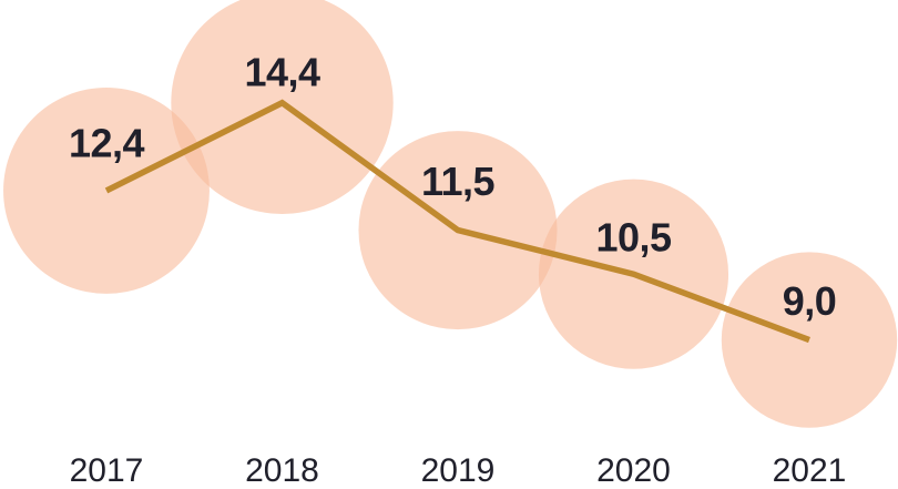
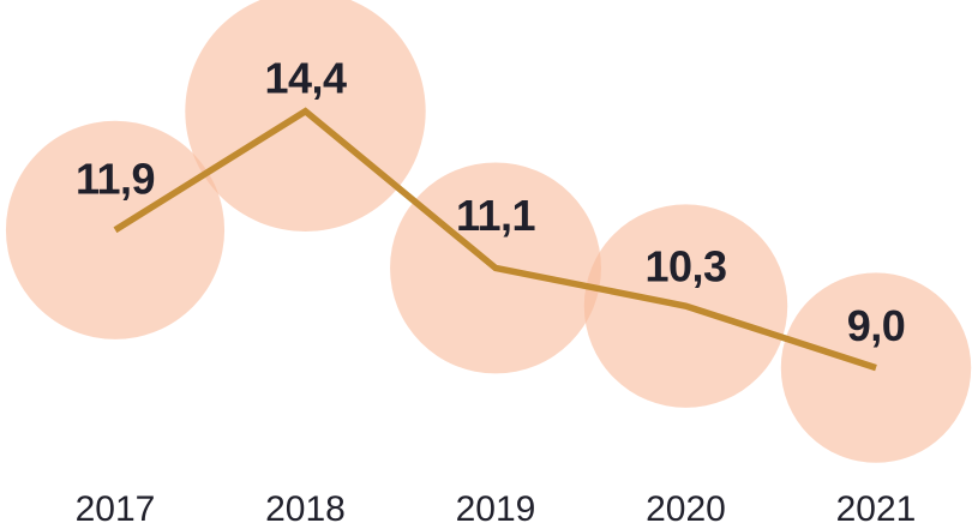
2017: 12,4 -> 11,9
2019: 11,5 -> 11,1
2020: 10,5 -> 10,3
